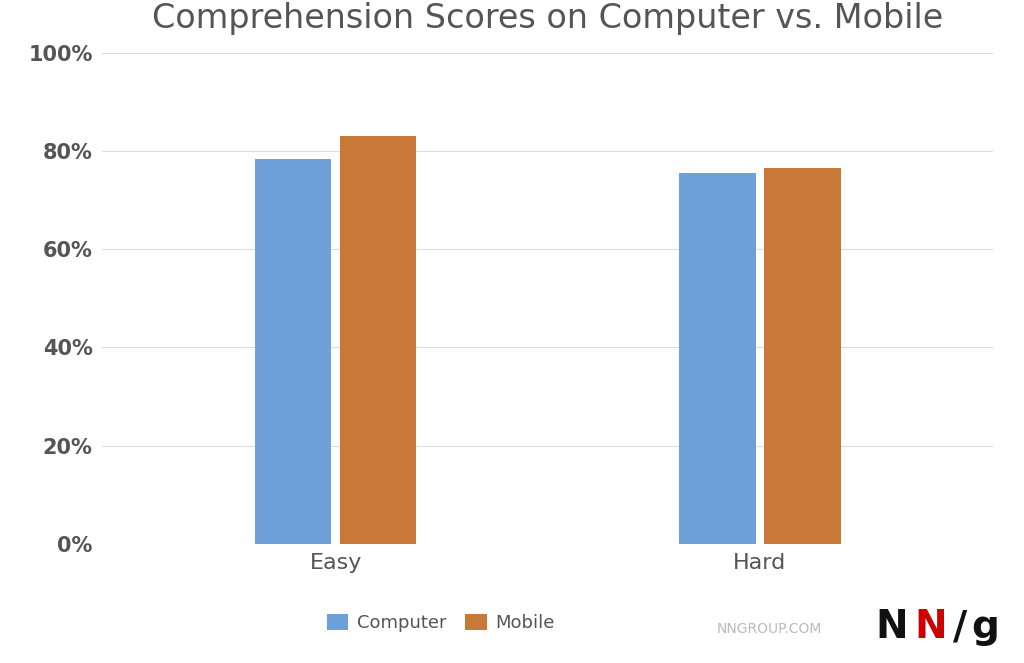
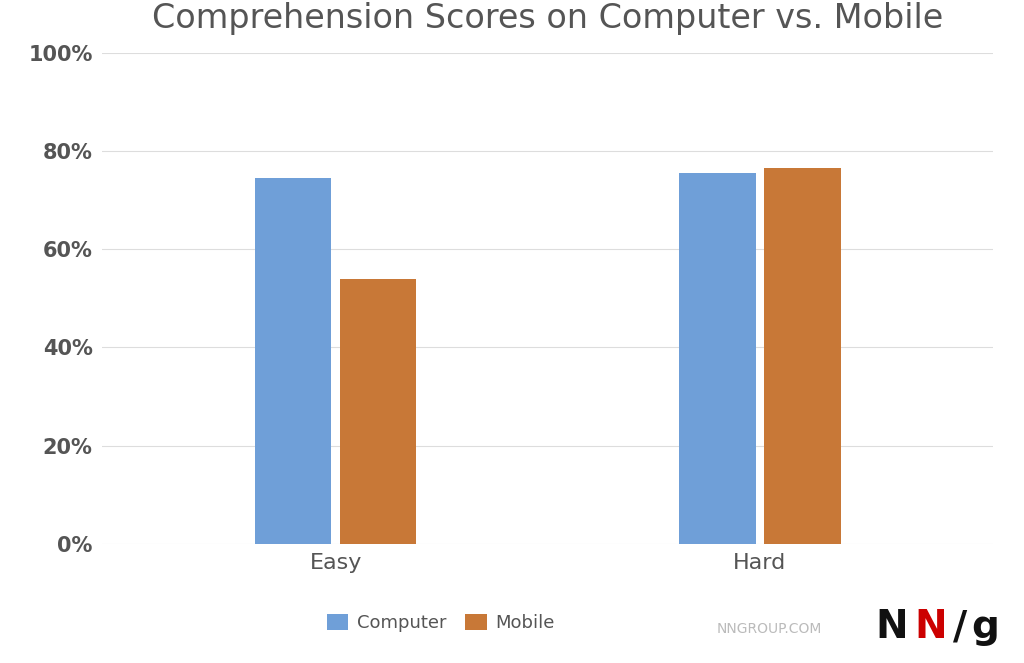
Computer/Easy: 78.5% -> 74.5%
Mobile/Easy: 83.0% -> 54.0%
